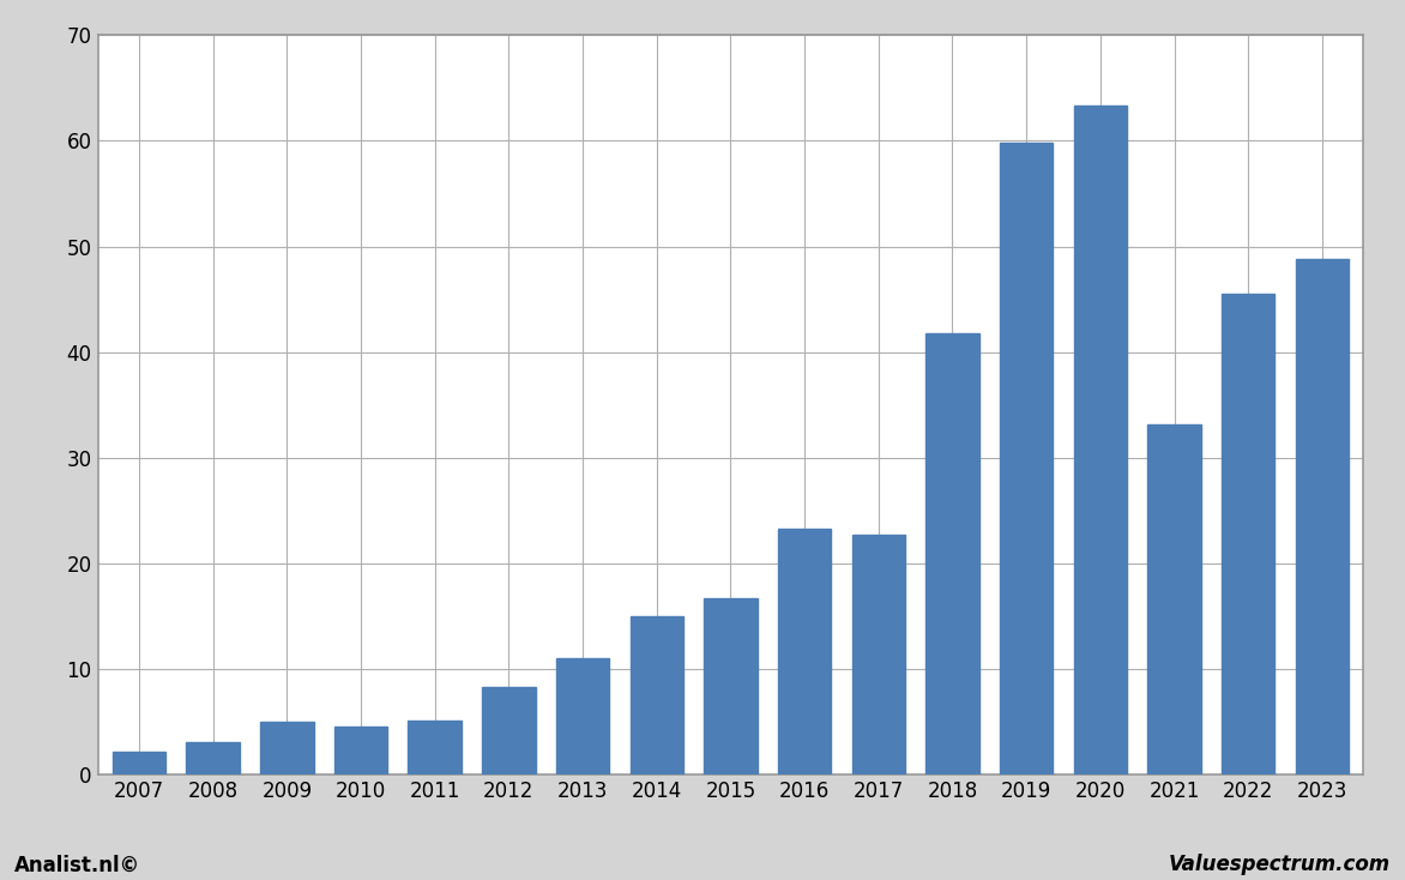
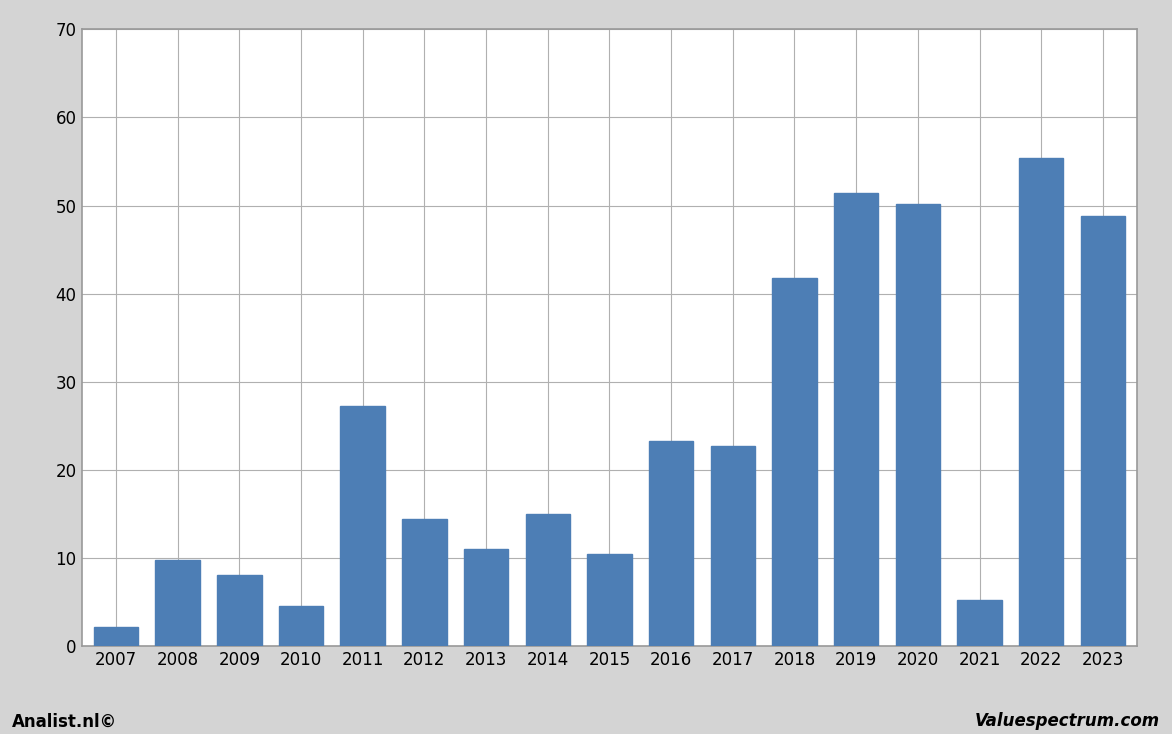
2008: 3.1 -> 9.8
2009: 5.0 -> 8.0
2011: 5.1 -> 27.2
2012: 8.3 -> 14.4
2015: 16.7 -> 10.4
2019: 59.8 -> 51.4
2020: 63.3 -> 50.2
2021: 33.1 -> 5.2
2022: 45.5 -> 55.4
